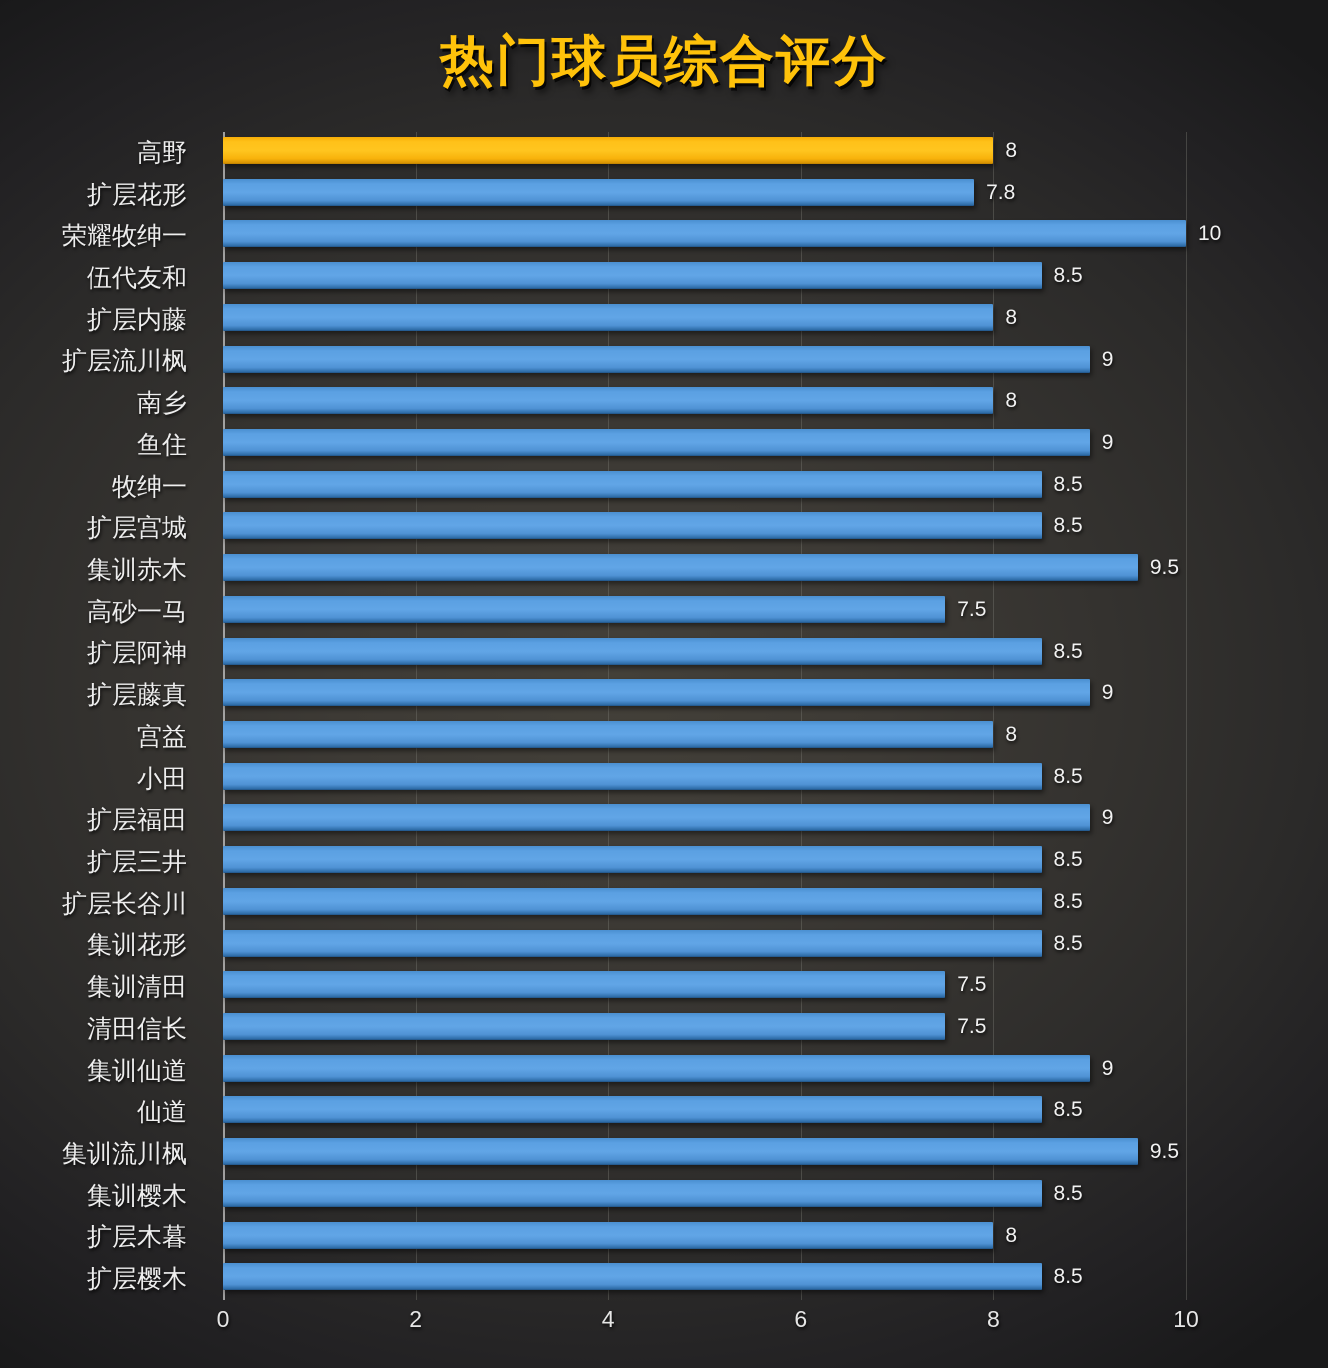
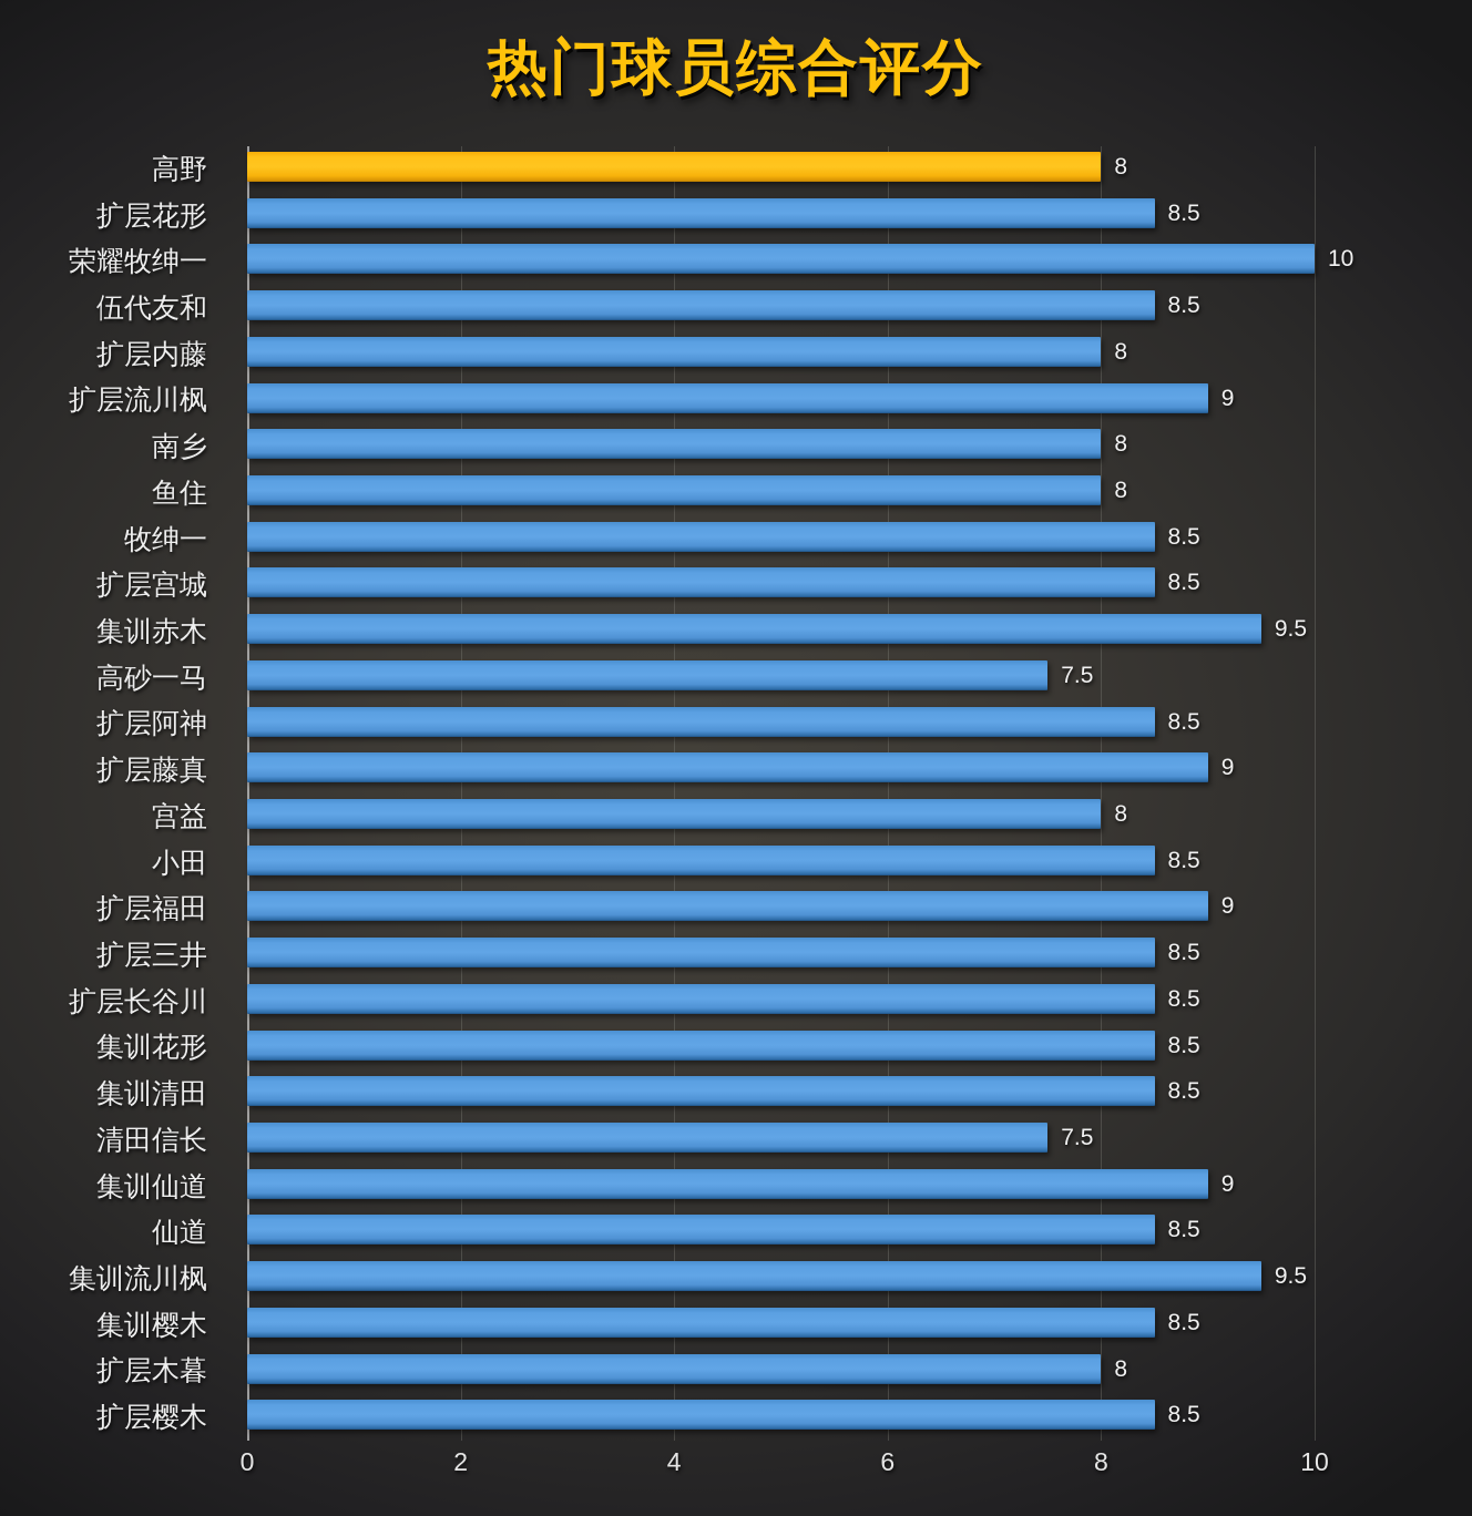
扩层花形: 7.8 -> 8.5
鱼住: 9 -> 8
集训清田: 7.5 -> 8.5
